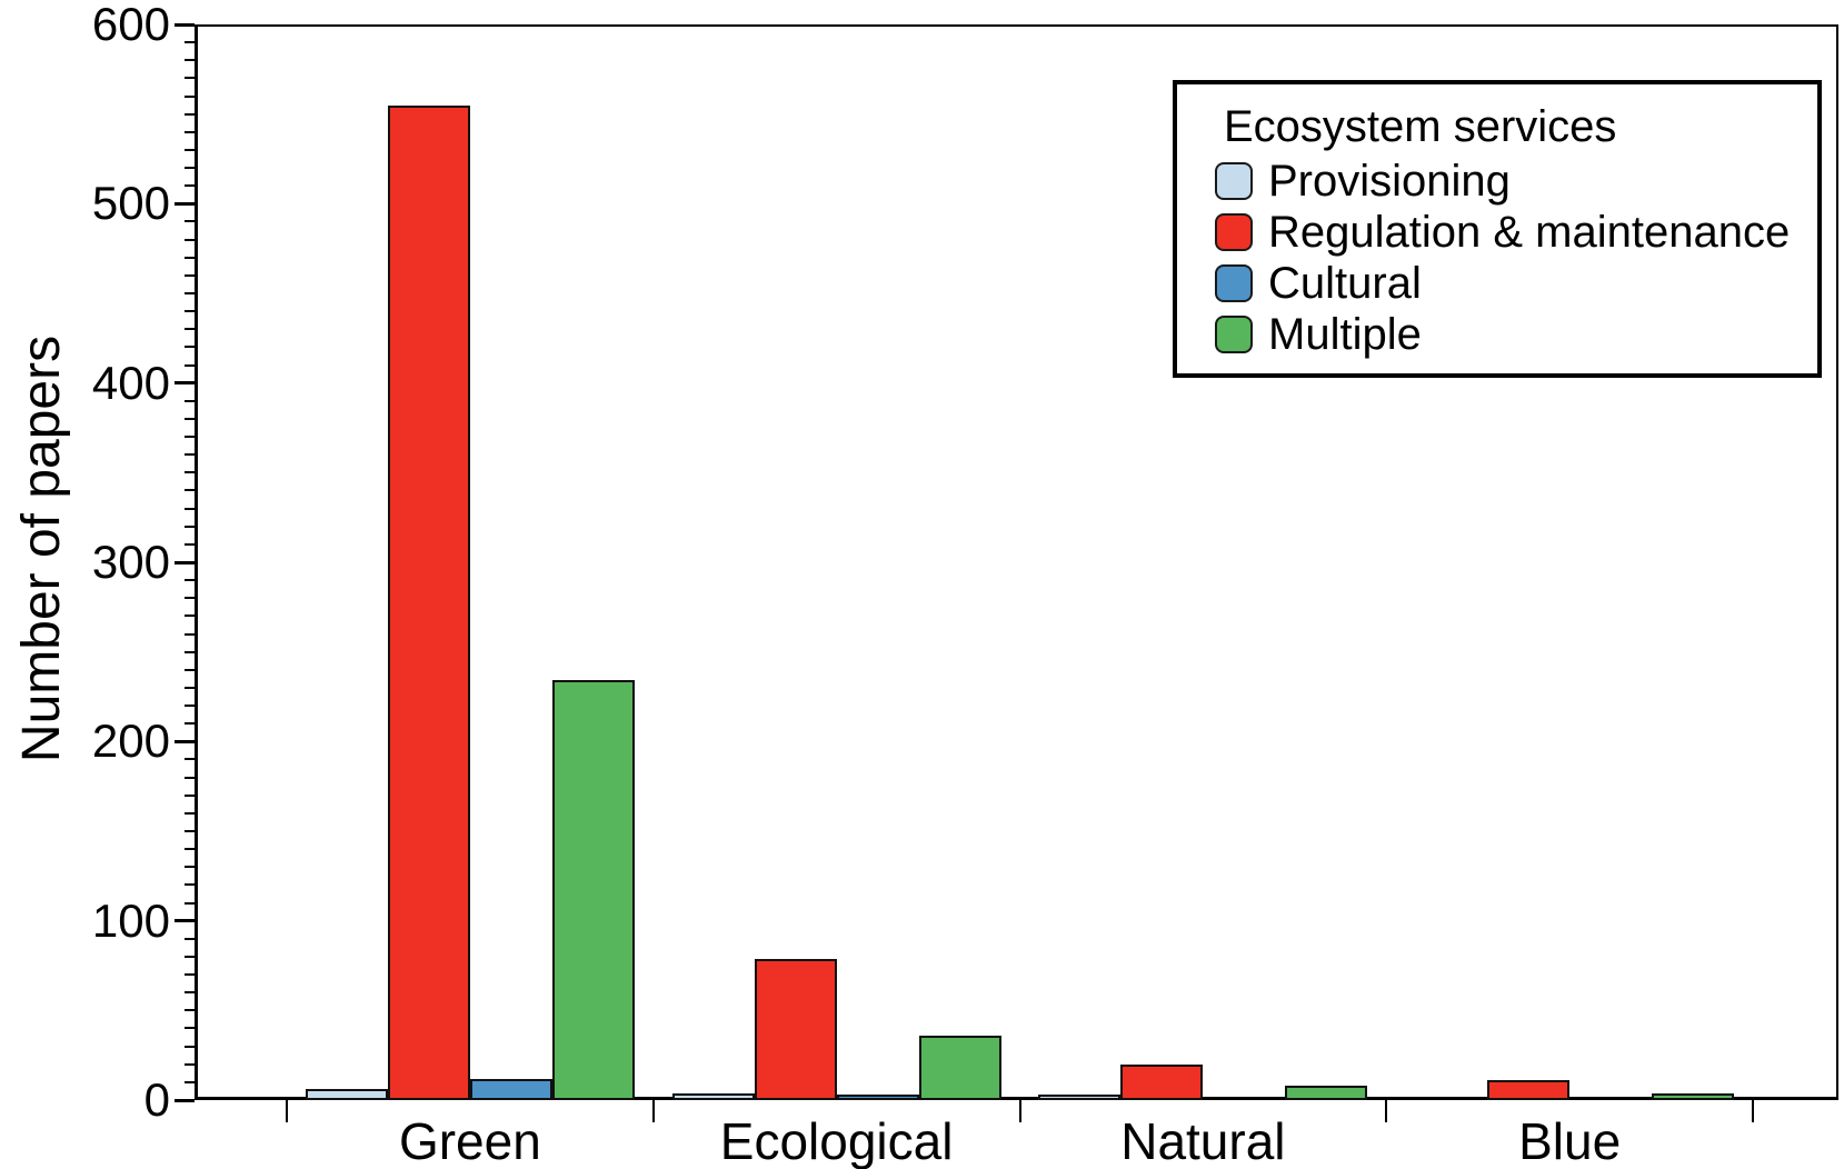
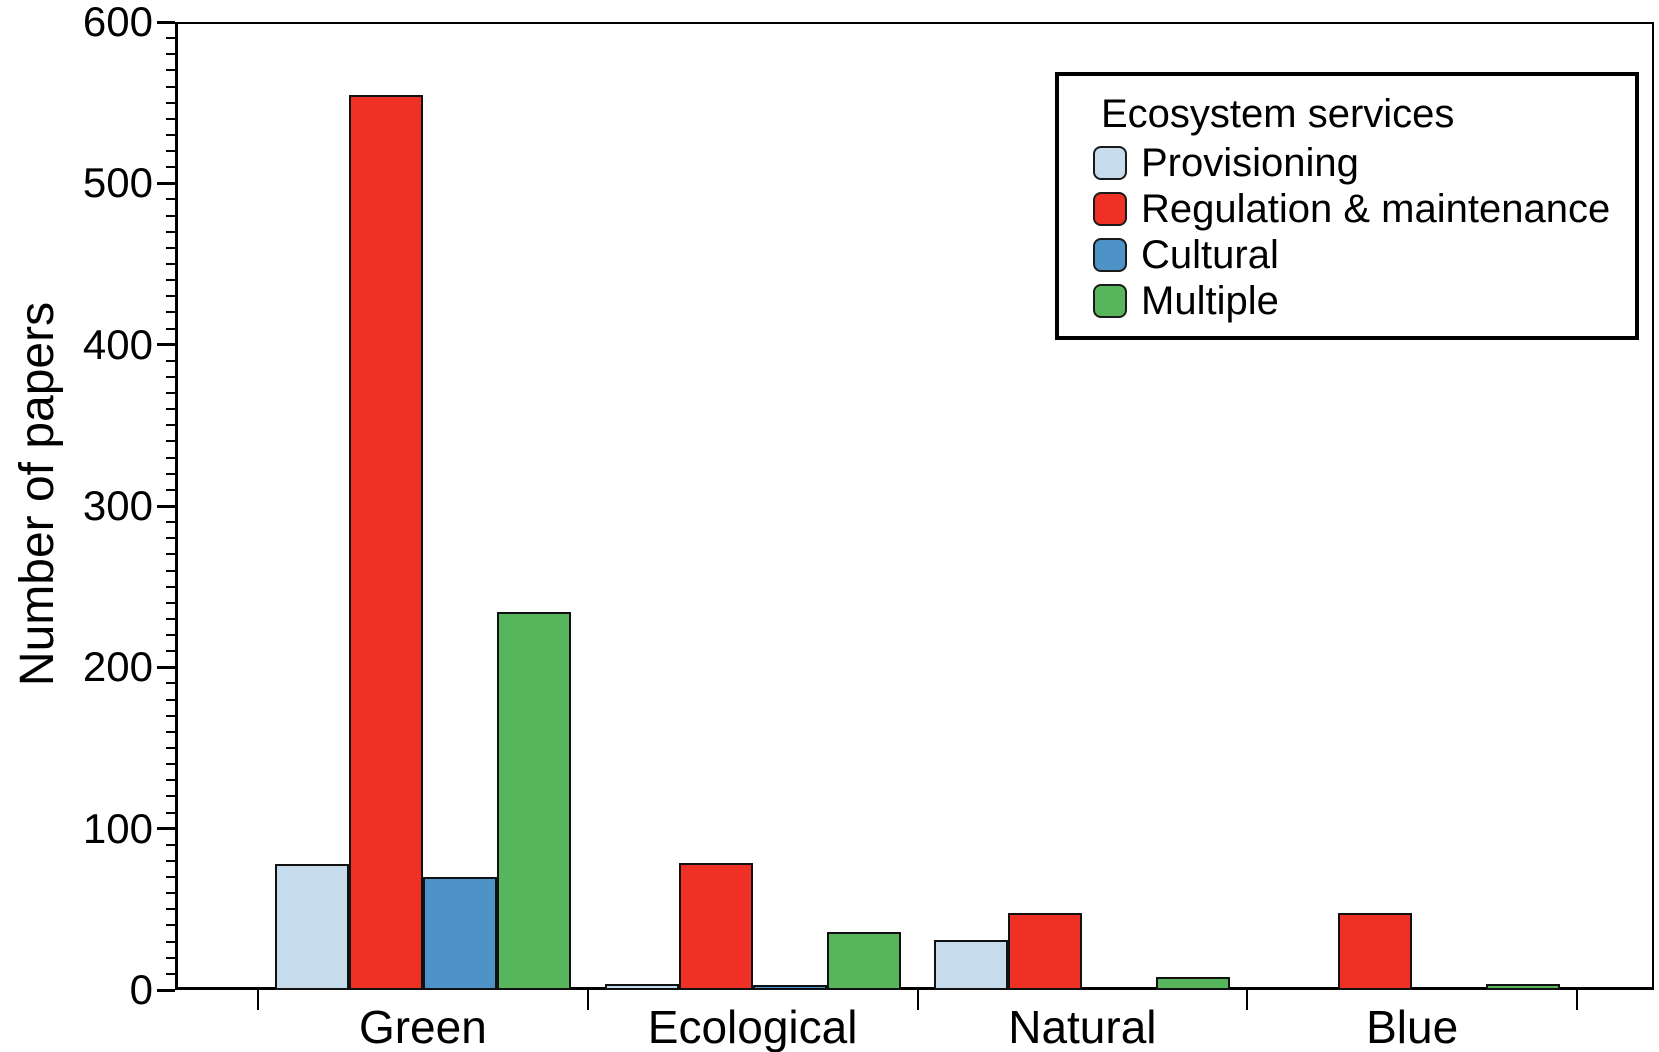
Provisioning/Green: 6 -> 78
Cultural/Green: 12 -> 70
Provisioning/Natural: 3 -> 31
Regulation & maintenance/Natural: 20 -> 48
Regulation & maintenance/Blue: 11 -> 48
